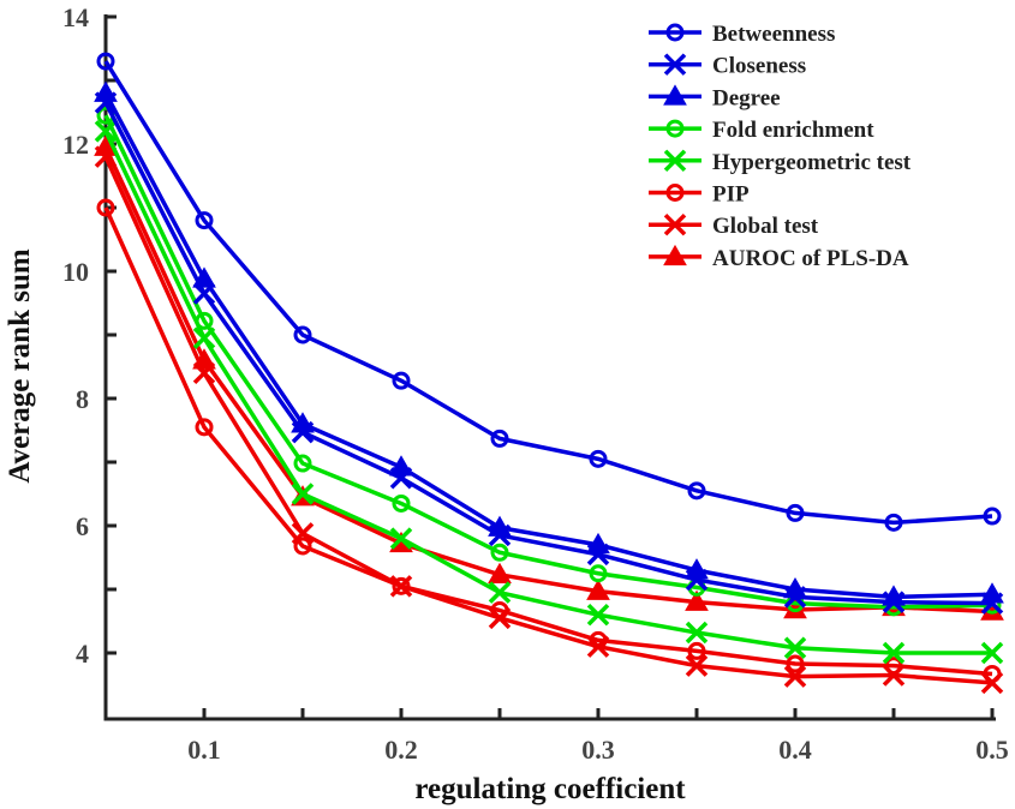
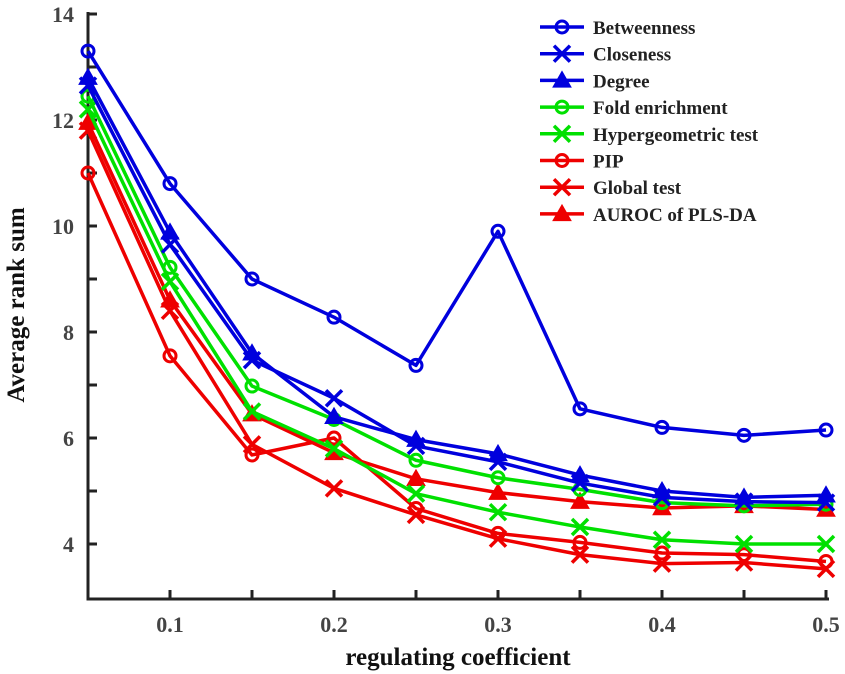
Degree/0.2: 6.9 -> 6.4
PIP/0.2: 5.0 -> 6.0
Betweenness/0.3: 7.0 -> 9.9
